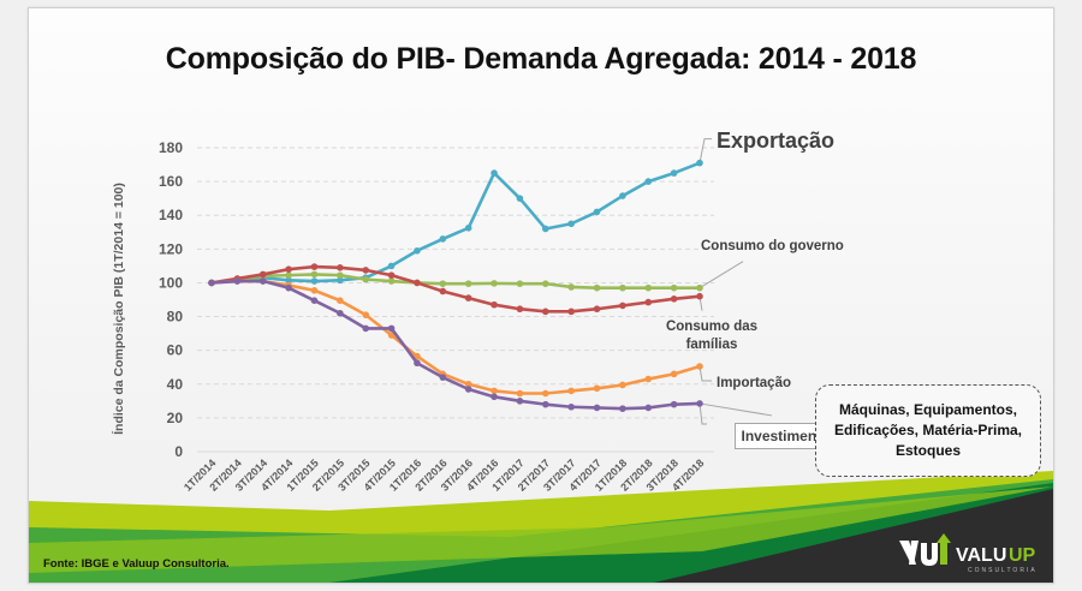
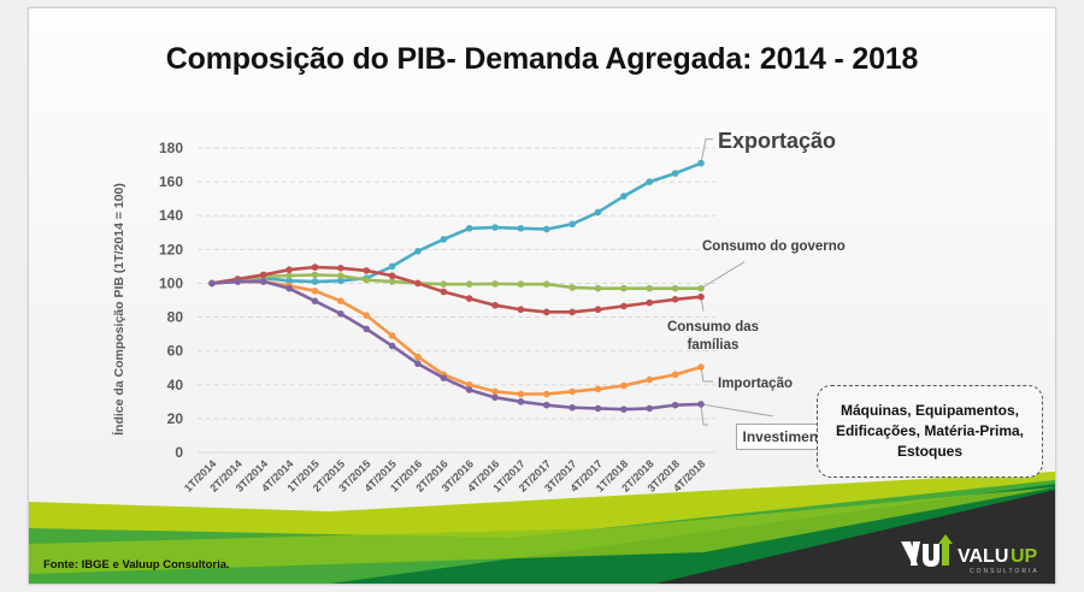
Investimento/4T/2015: 73 -> 63
Exportação/4T/2016: 165 -> 133
Exportação/1T/2017: 150 -> 132
